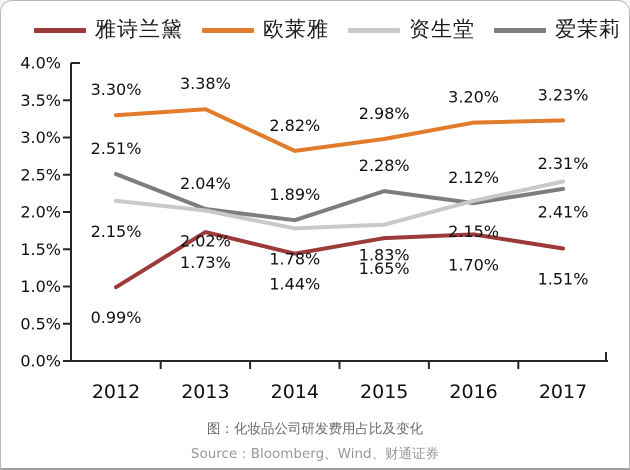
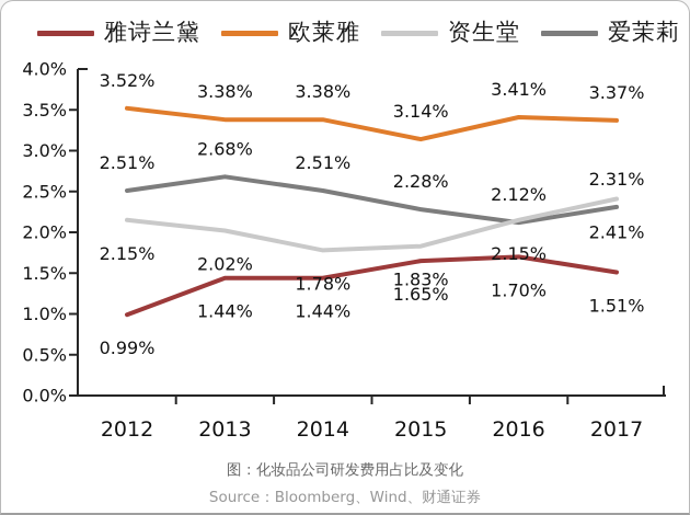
欧莱雅/2012: 3.30% -> 3.52%
雅诗兰黛/2013: 1.73% -> 1.44%
爱茉莉/2013: 2.04% -> 2.68%
欧莱雅/2014: 2.82% -> 3.38%
爱茉莉/2014: 1.89% -> 2.51%
欧莱雅/2015: 2.98% -> 3.14%
欧莱雅/2016: 3.20% -> 3.41%
欧莱雅/2017: 3.23% -> 3.37%
